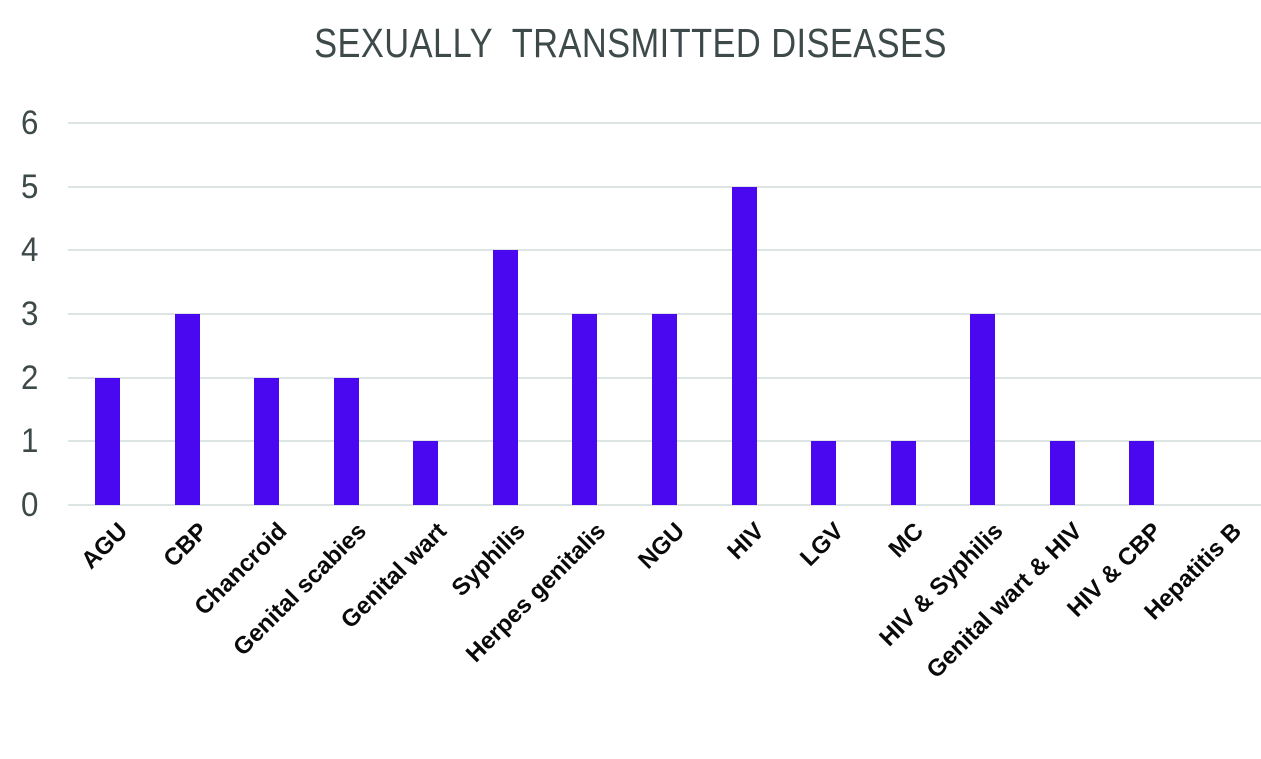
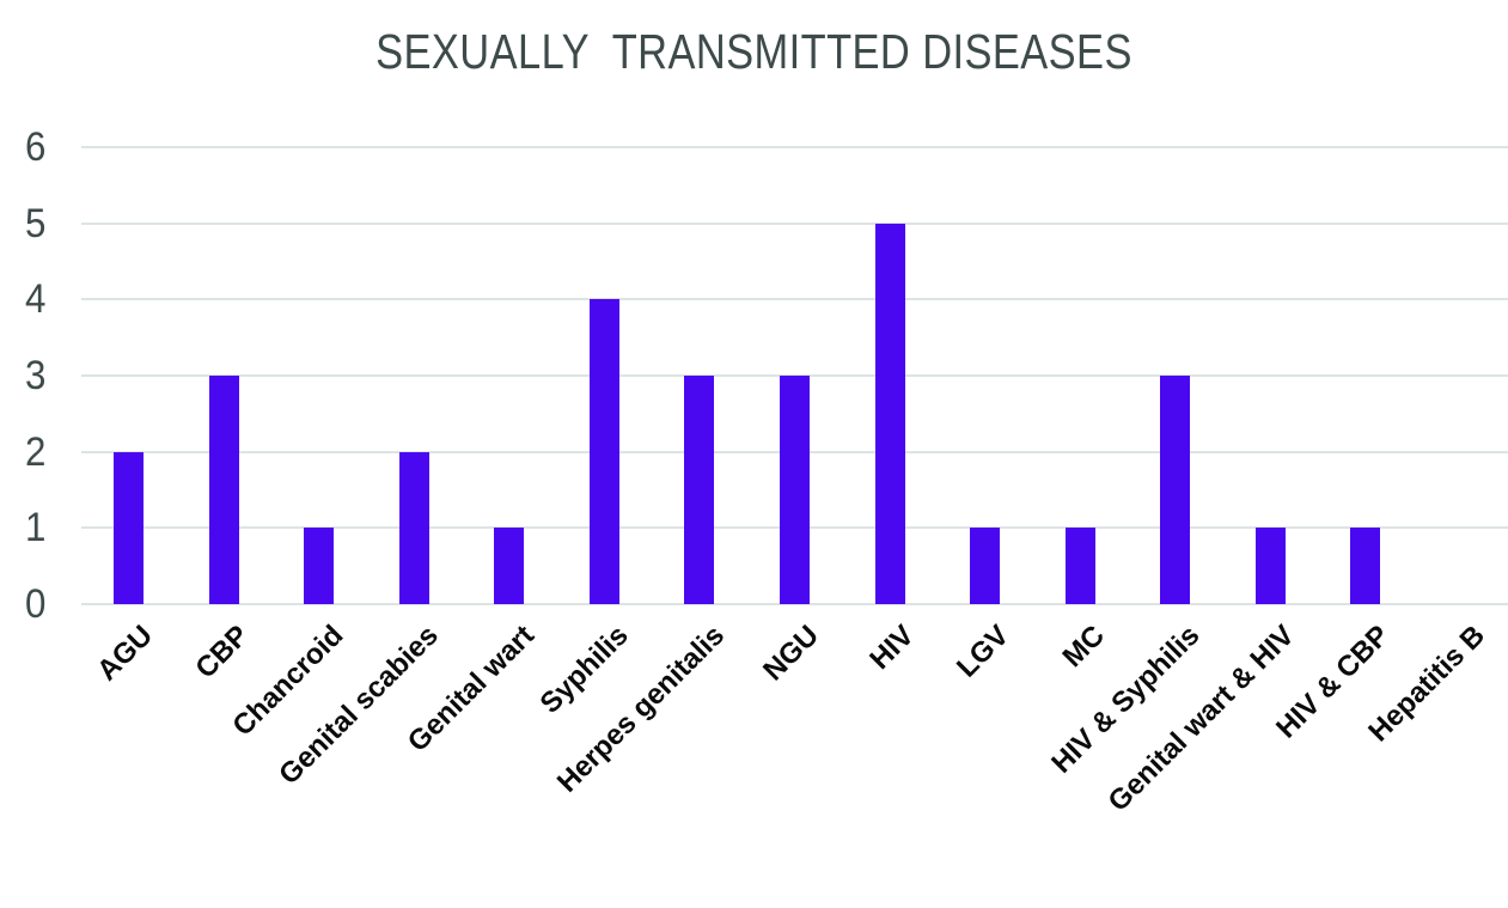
Chancroid: 2 -> 1
